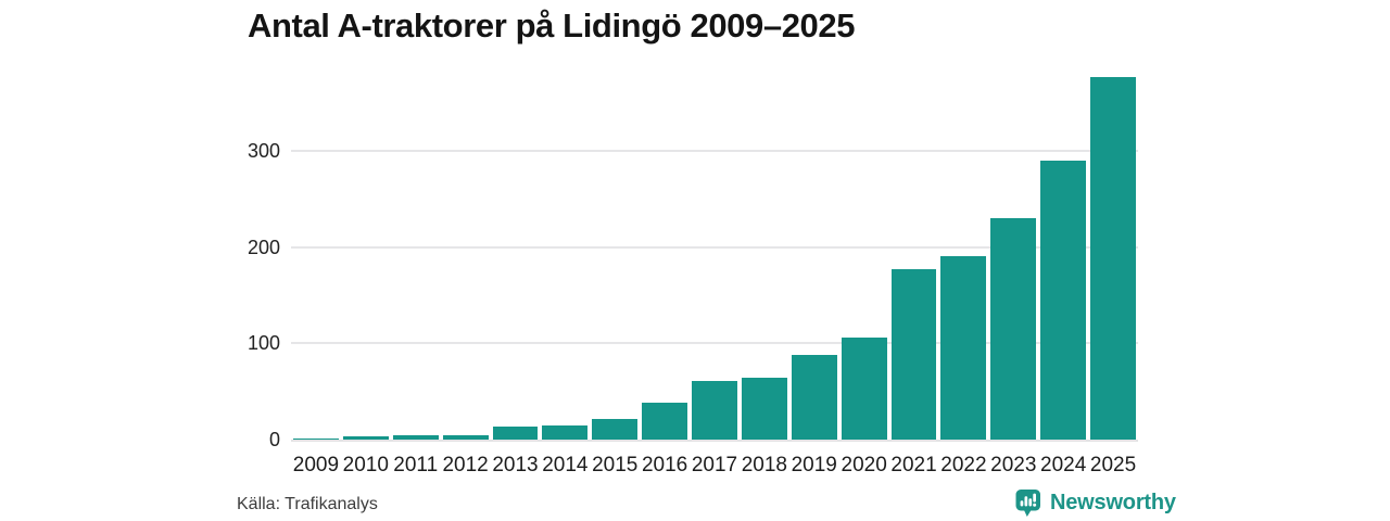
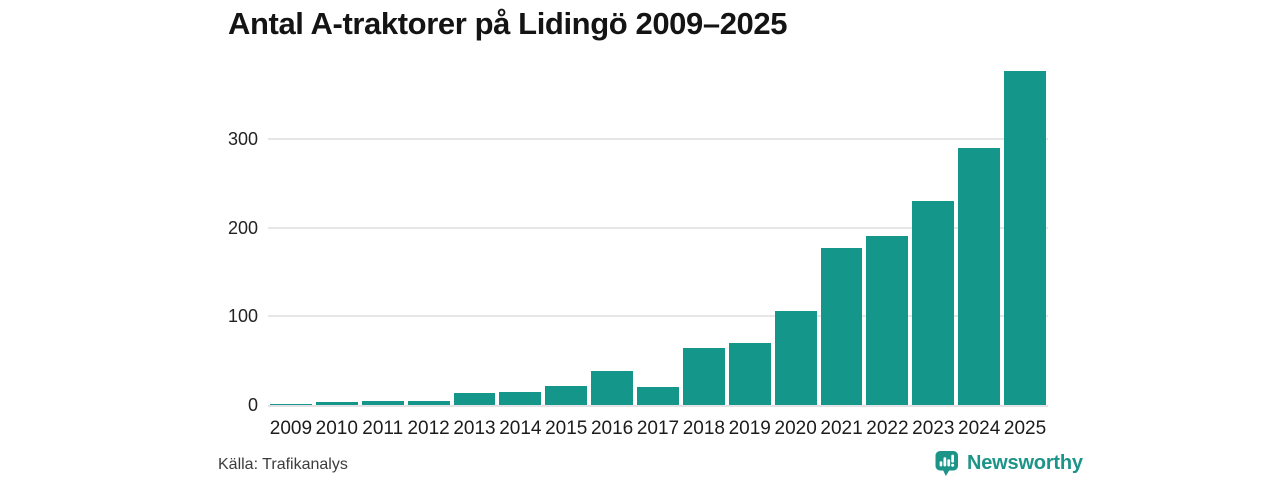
2017: 60 -> 20
2019: 90 -> 70
